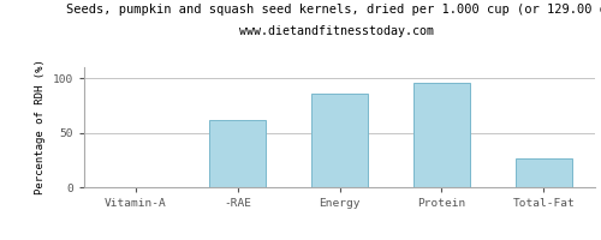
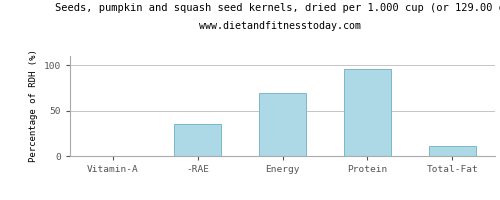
-RAE: 62 -> 35
Energy: 86 -> 69
Total-Fat: 26 -> 11
